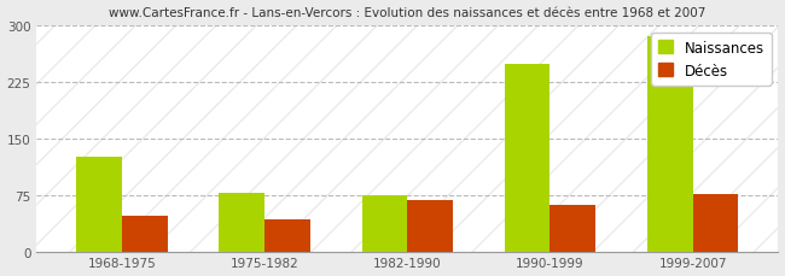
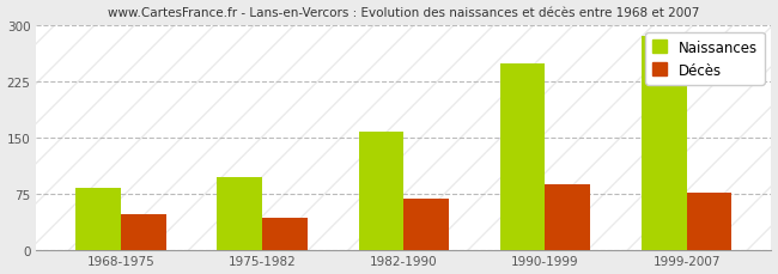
Naissances/1968-1975: 126 -> 82
Naissances/1975-1982: 78 -> 97
Naissances/1982-1990: 74 -> 158
Décès/1990-1999: 62 -> 88
